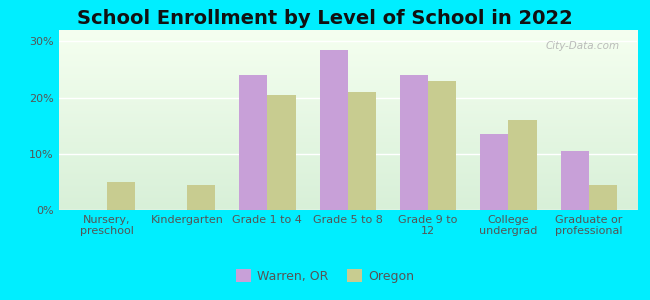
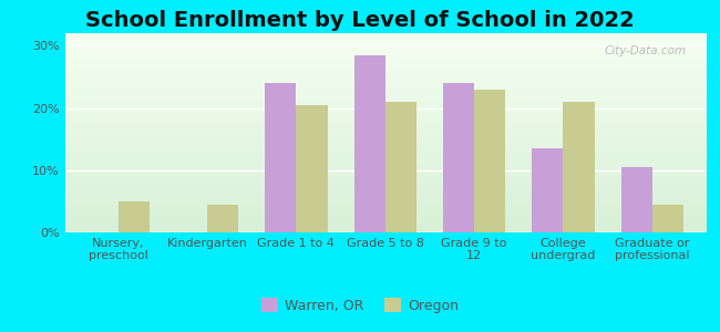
Oregon/College undergrad: 16.0% -> 21.0%
